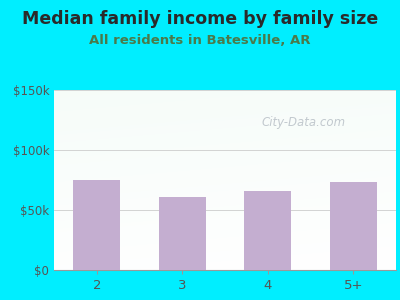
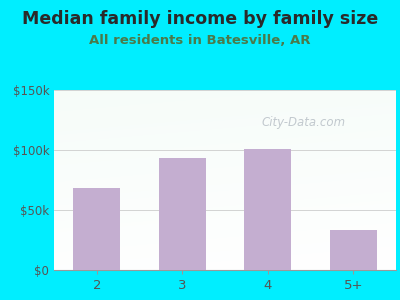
2: $75k -> $68k
3: $61k -> $93k
4: $66k -> $101k
5+: $73k -> $33k
